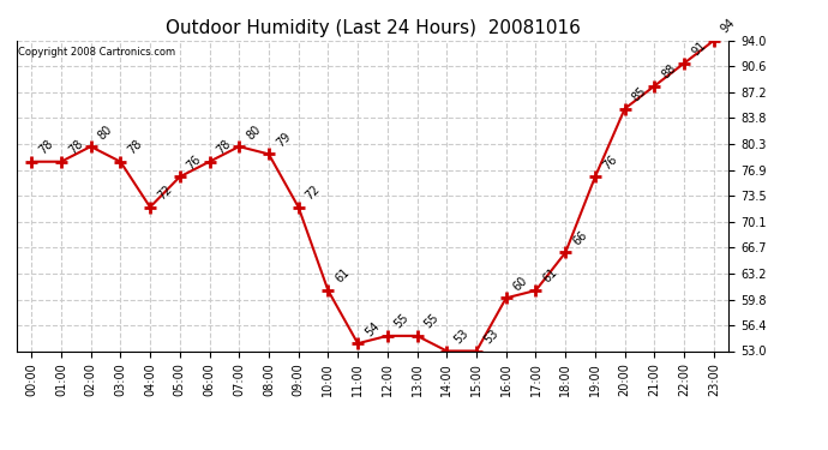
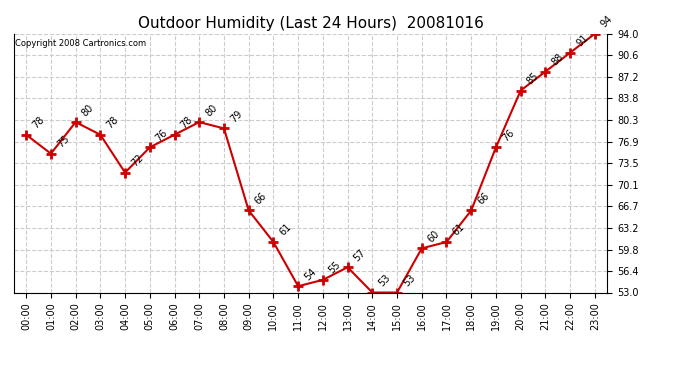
01:00: 78 -> 75
09:00: 72 -> 66
13:00: 55 -> 57
